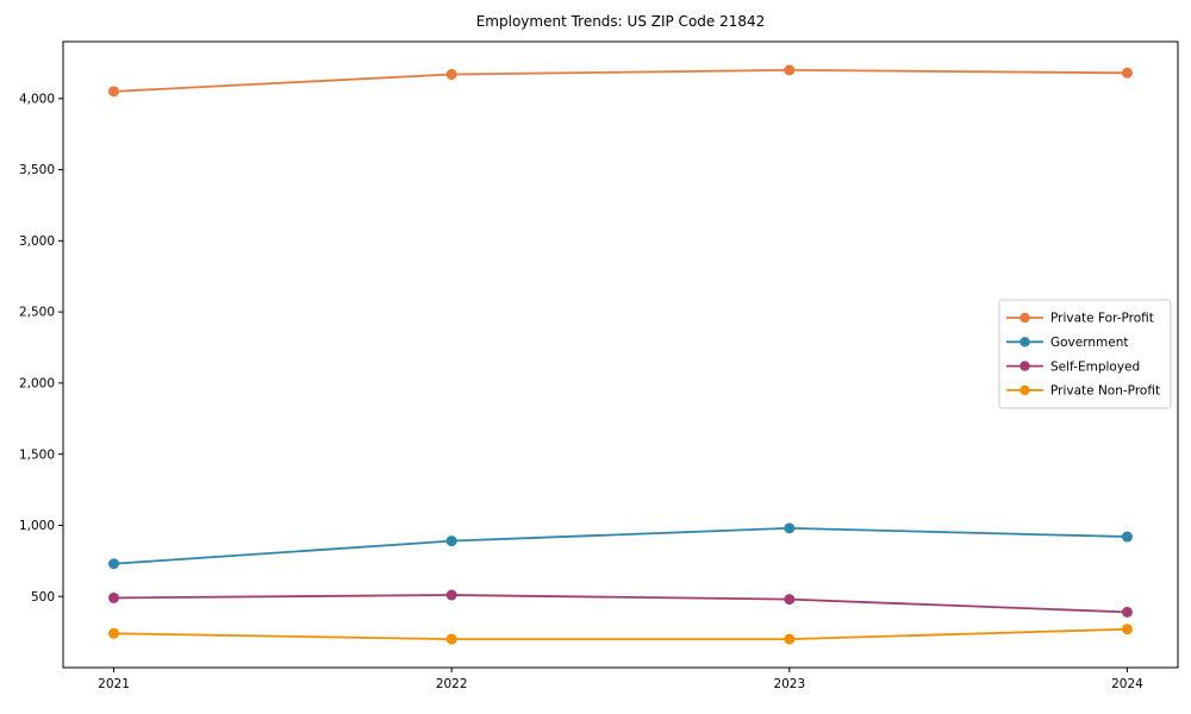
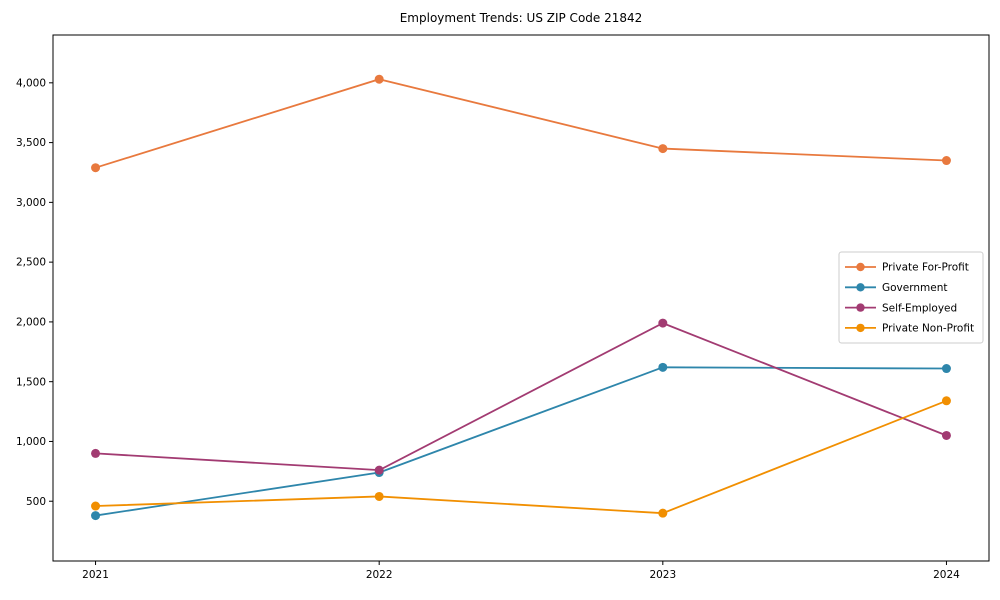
Private For-Profit/2021: 4050 -> 3290
Government/2021: 730 -> 380
Self-Employed/2021: 490 -> 900
Private Non-Profit/2021: 240 -> 460
Private For-Profit/2022: 4170 -> 4030
Government/2022: 890 -> 740
Self-Employed/2022: 510 -> 760
Private Non-Profit/2022: 200 -> 540
Private For-Profit/2023: 4200 -> 3450
Government/2023: 980 -> 1620
Self-Employed/2023: 480 -> 1990
Private Non-Profit/2023: 200 -> 400
Private For-Profit/2024: 4180 -> 3350
Government/2024: 920 -> 1610
Self-Employed/2024: 390 -> 1050
Private Non-Profit/2024: 270 -> 1340
